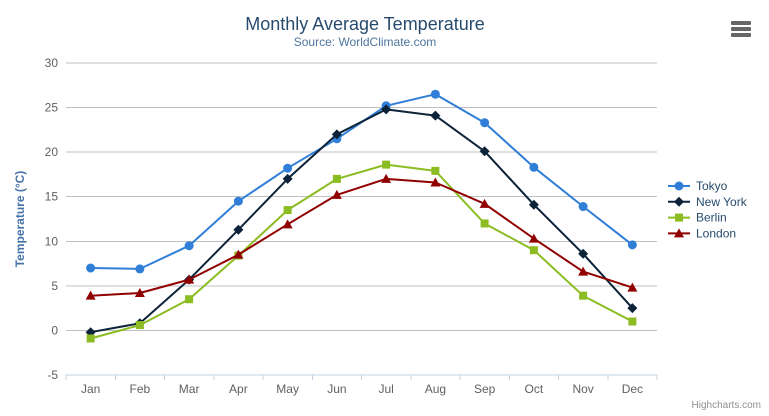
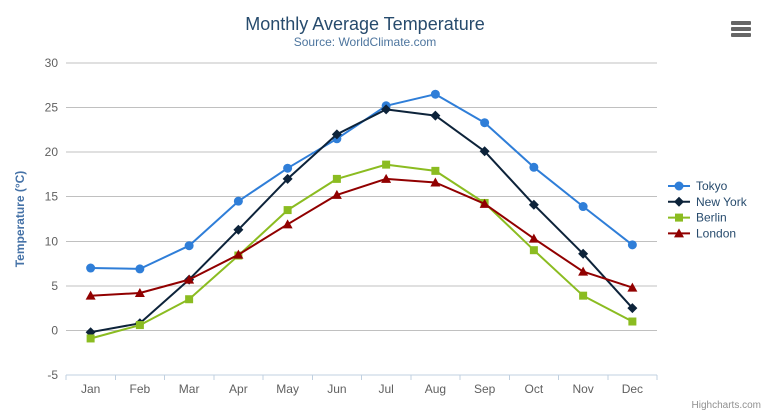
Berlin/Sep: 12 -> 14
